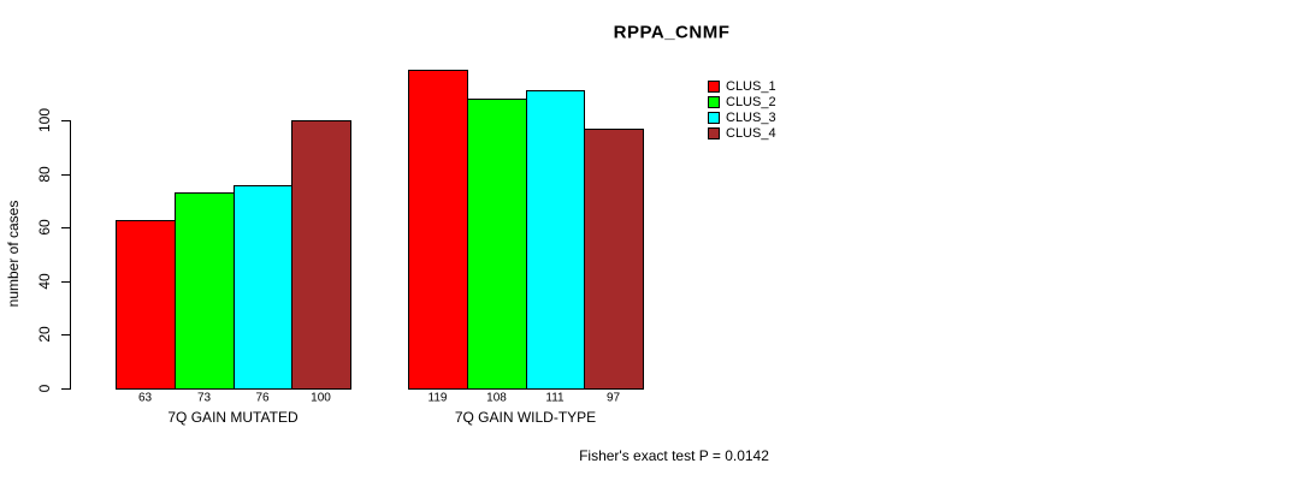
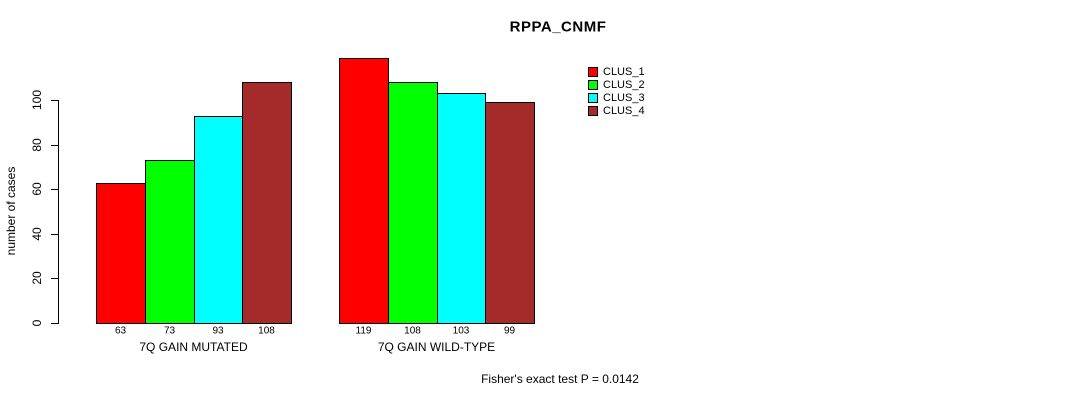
CLUS_3/7Q GAIN MUTATED: 76 -> 93
CLUS_4/7Q GAIN MUTATED: 100 -> 108
CLUS_3/7Q GAIN WILD-TYPE: 111 -> 103
CLUS_4/7Q GAIN WILD-TYPE: 97 -> 99
